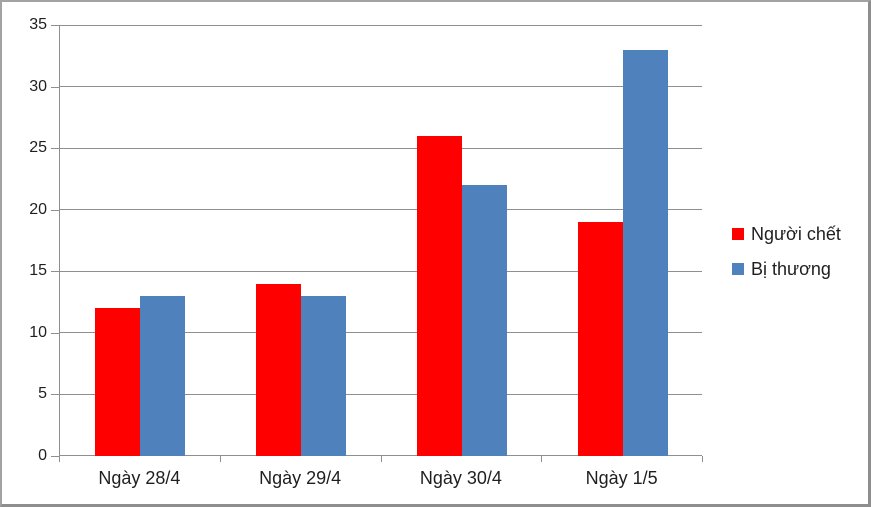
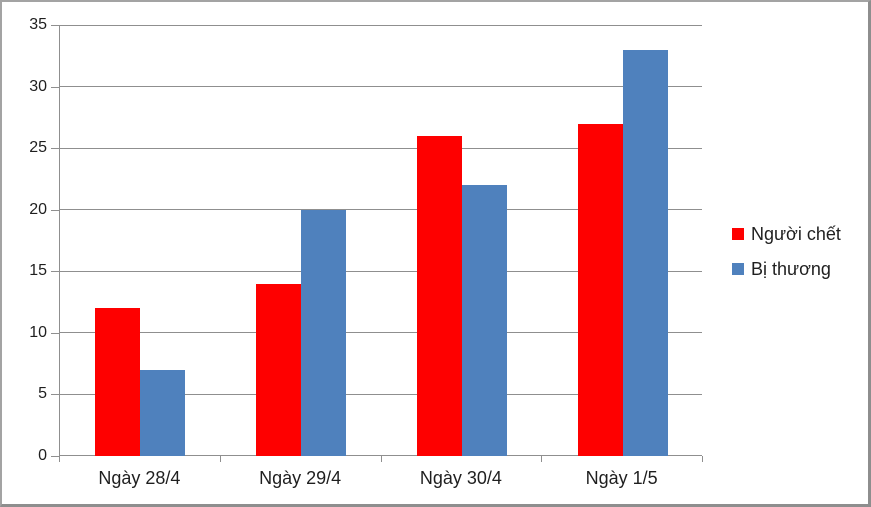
Bị thương/Ngày 28/4: 13 -> 7
Bị thương/Ngày 29/4: 13 -> 20
Người chết/Ngày 1/5: 19 -> 27
